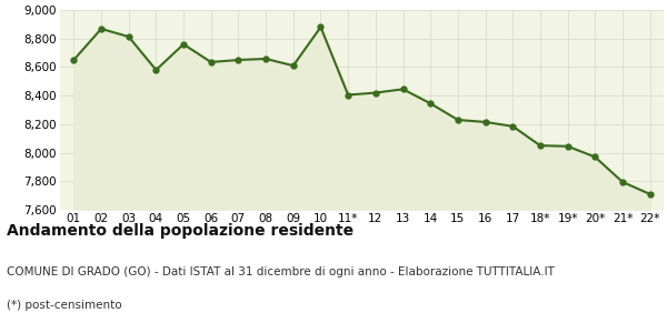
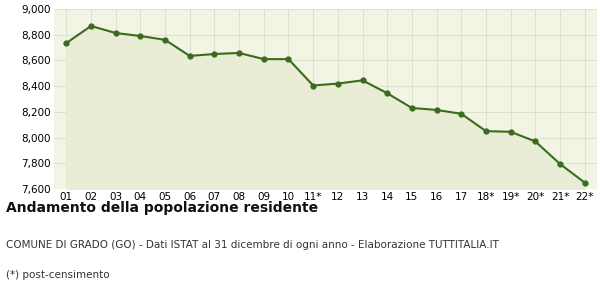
01: 8,650 -> 8,740
04: 8,580 -> 8,790
10: 8,880 -> 8,610
22*: 7,710 -> 7,650
